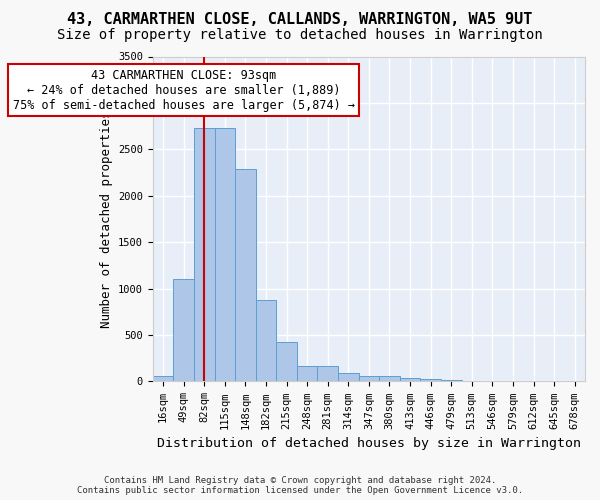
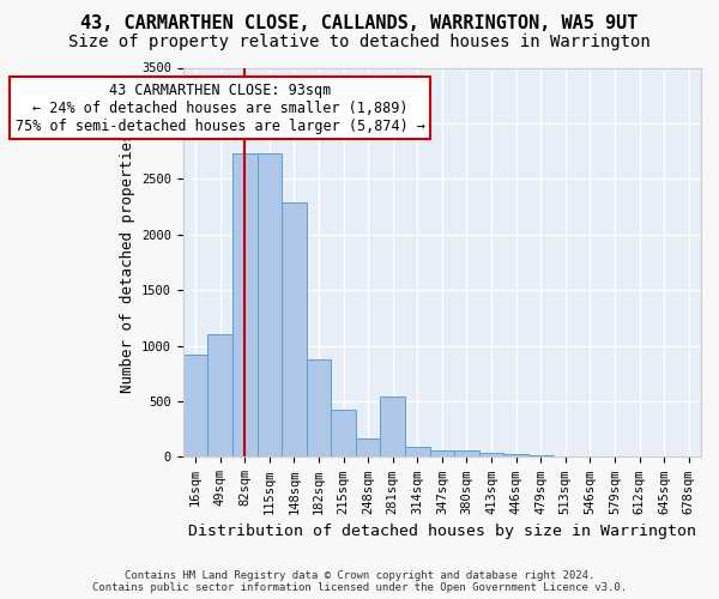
16sqm: 60 -> 920
281sqm: 160 -> 540
